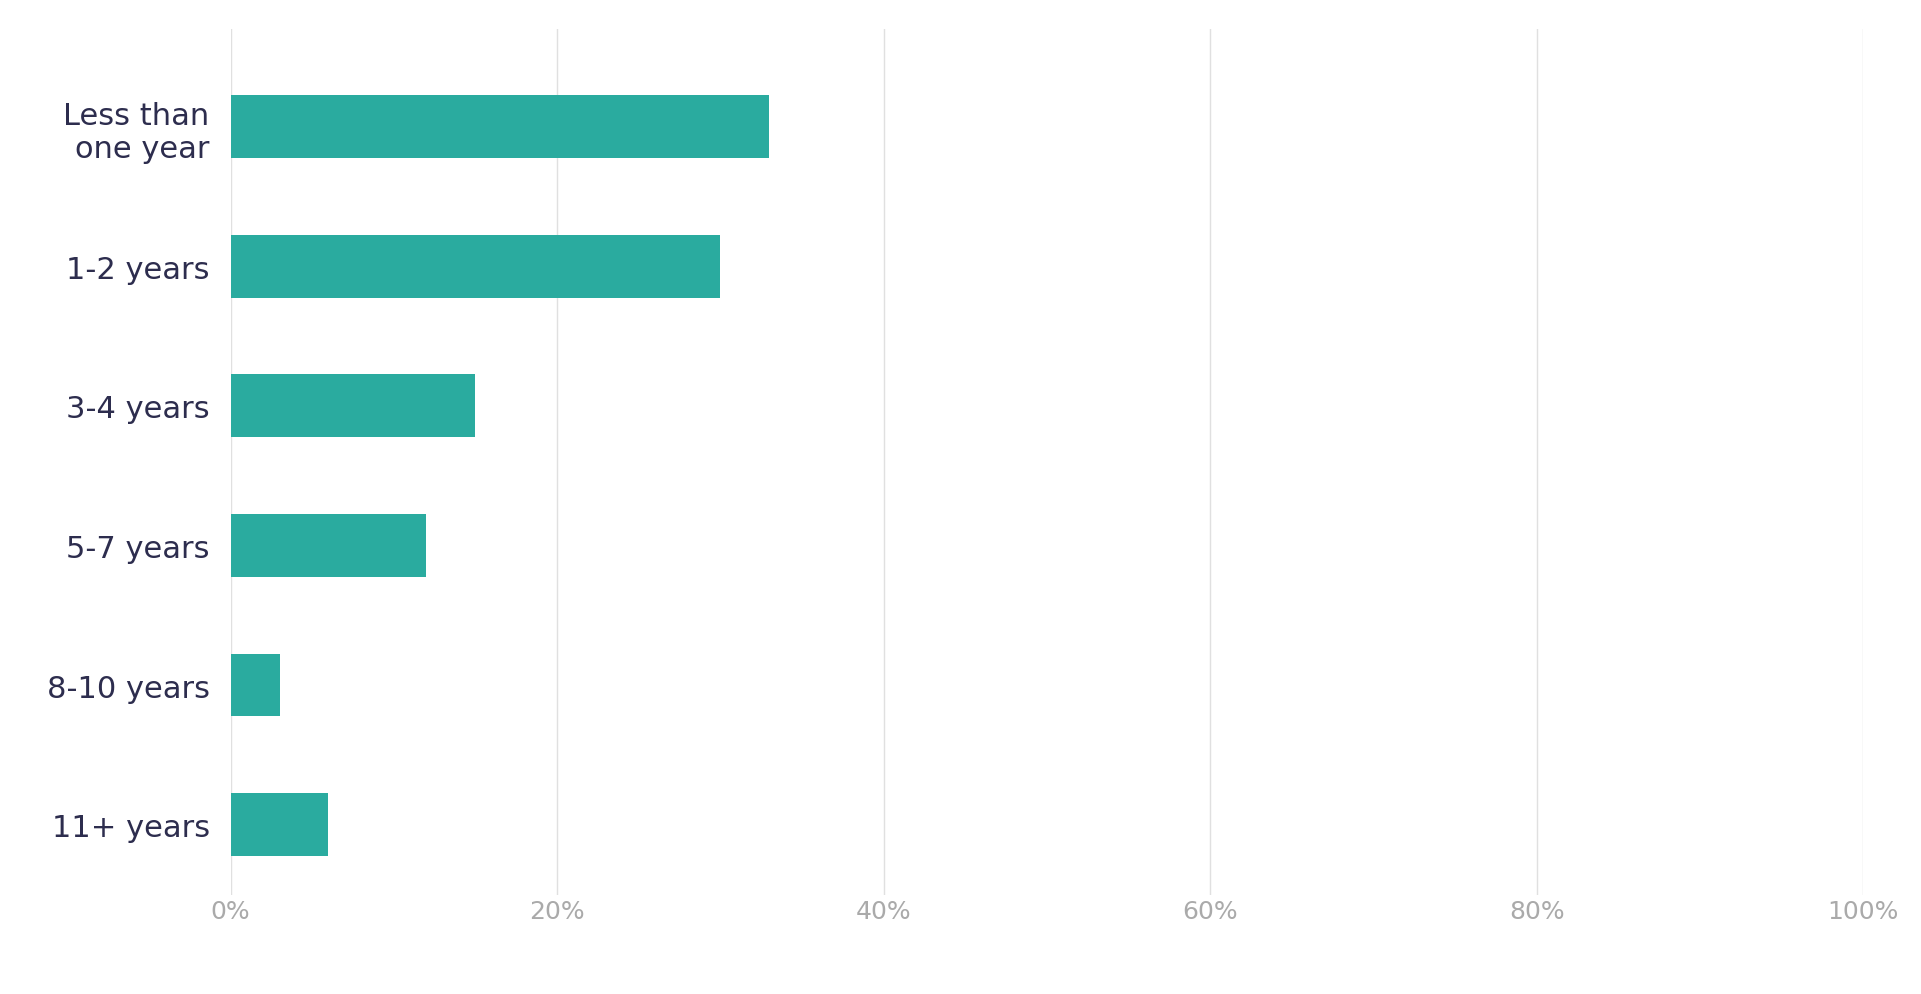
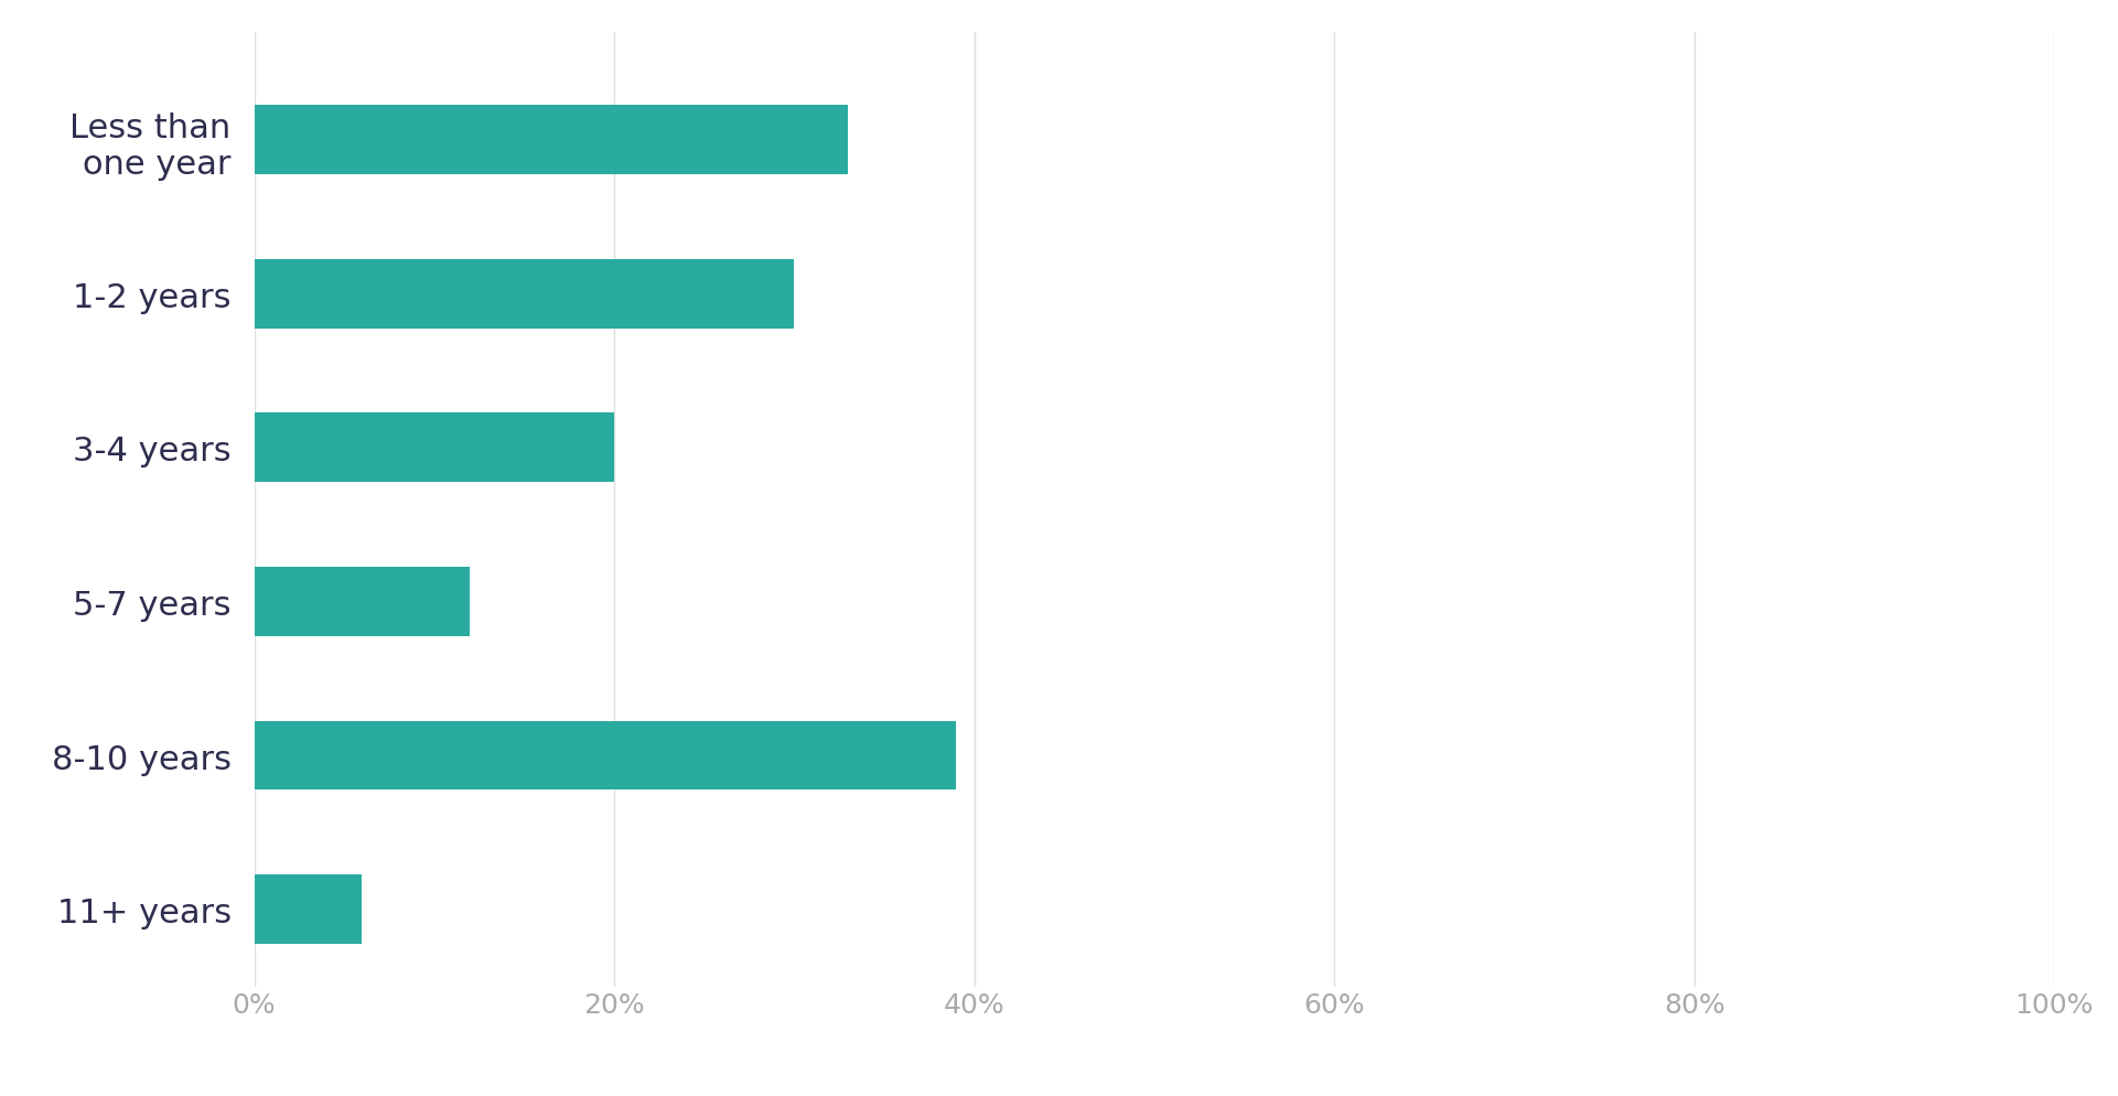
3-4 years: 15% -> 20%
8-10 years: 3% -> 39%
